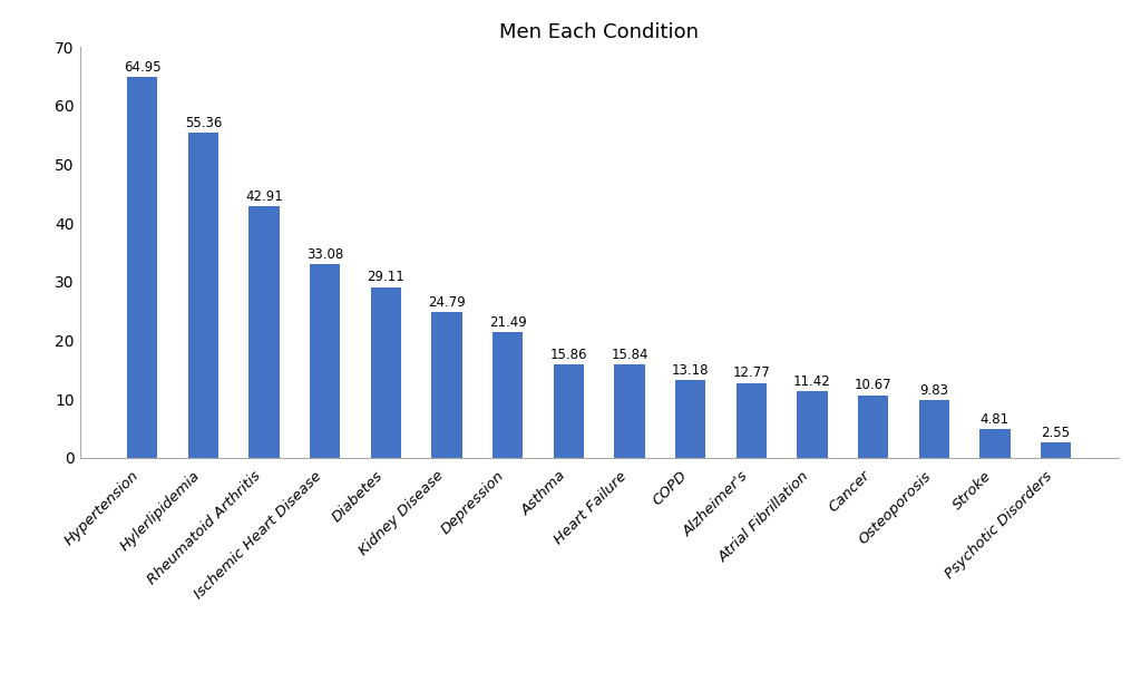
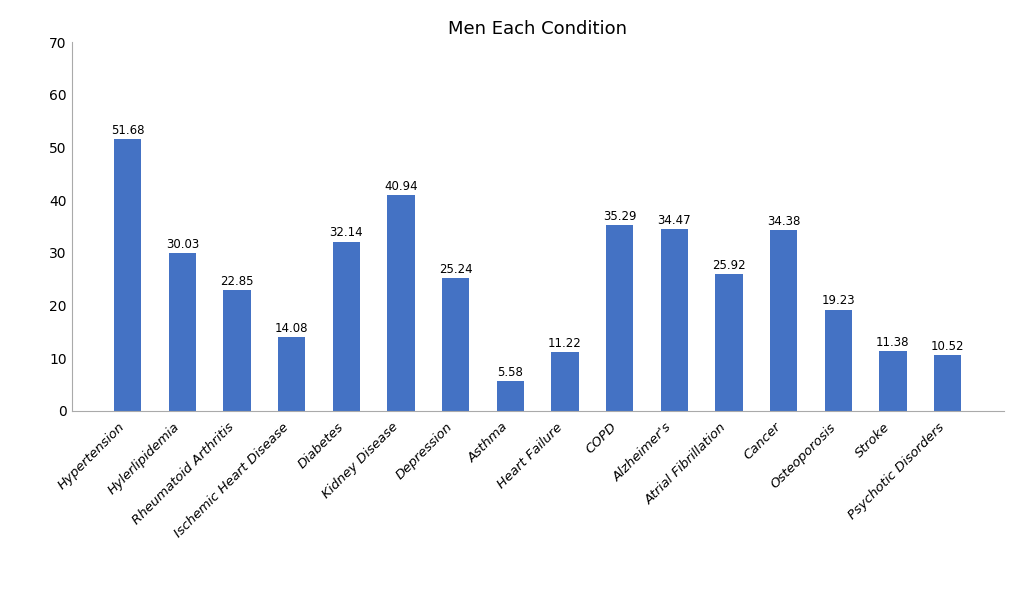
Hypertension: 64.95 -> 51.68
Hylerlipidemia: 55.36 -> 30.03
Rheumatoid Arthritis: 42.91 -> 22.85
Ischemic Heart Disease: 33.08 -> 14.08
Diabetes: 29.11 -> 32.14
Kidney Disease: 24.79 -> 40.94
Depression: 21.49 -> 25.24
Asthma: 15.86 -> 5.58
Heart Failure: 15.84 -> 11.22
COPD: 13.18 -> 35.29
Alzheimer's: 12.77 -> 34.47
Atrial Fibrillation: 11.42 -> 25.92
Cancer: 10.67 -> 34.38
Osteoporosis: 9.83 -> 19.23
Stroke: 4.81 -> 11.38
Psychotic Disorders: 2.55 -> 10.52
